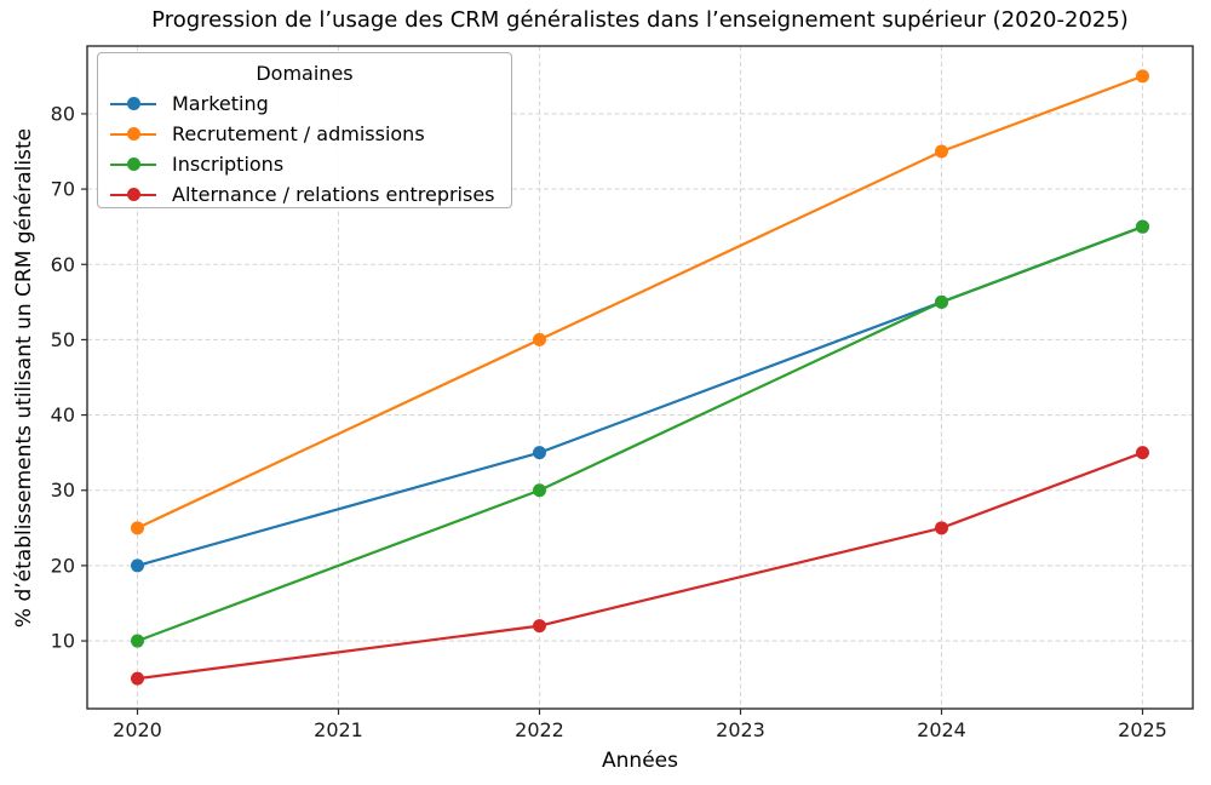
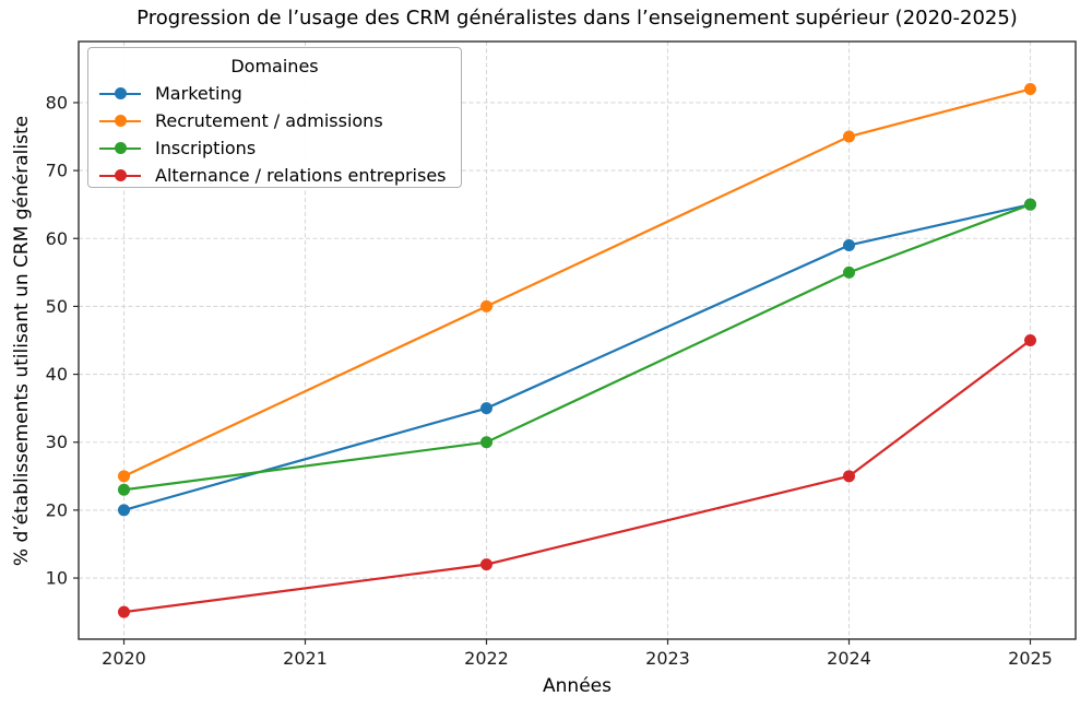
Inscriptions/2020: 10 -> 23
Marketing/2024: 55 -> 59
Recrutement / admissions/2025: 85 -> 82
Alternance / relations entreprises/2025: 35 -> 45
